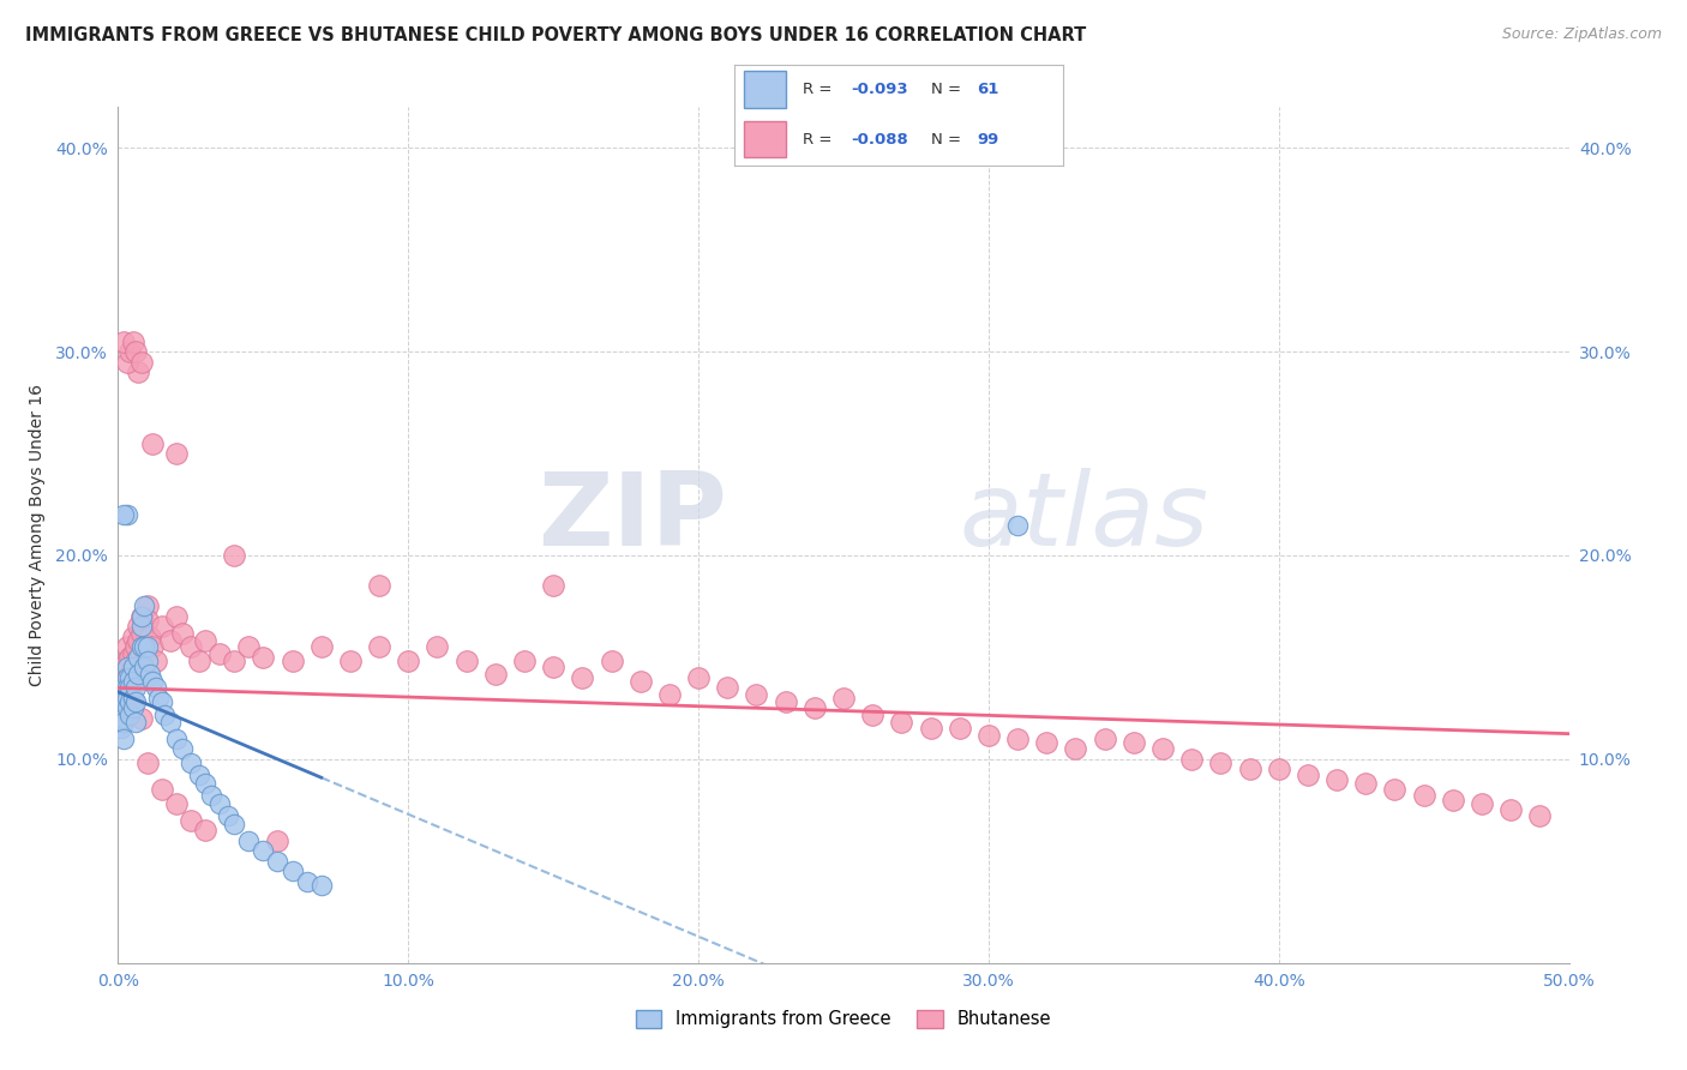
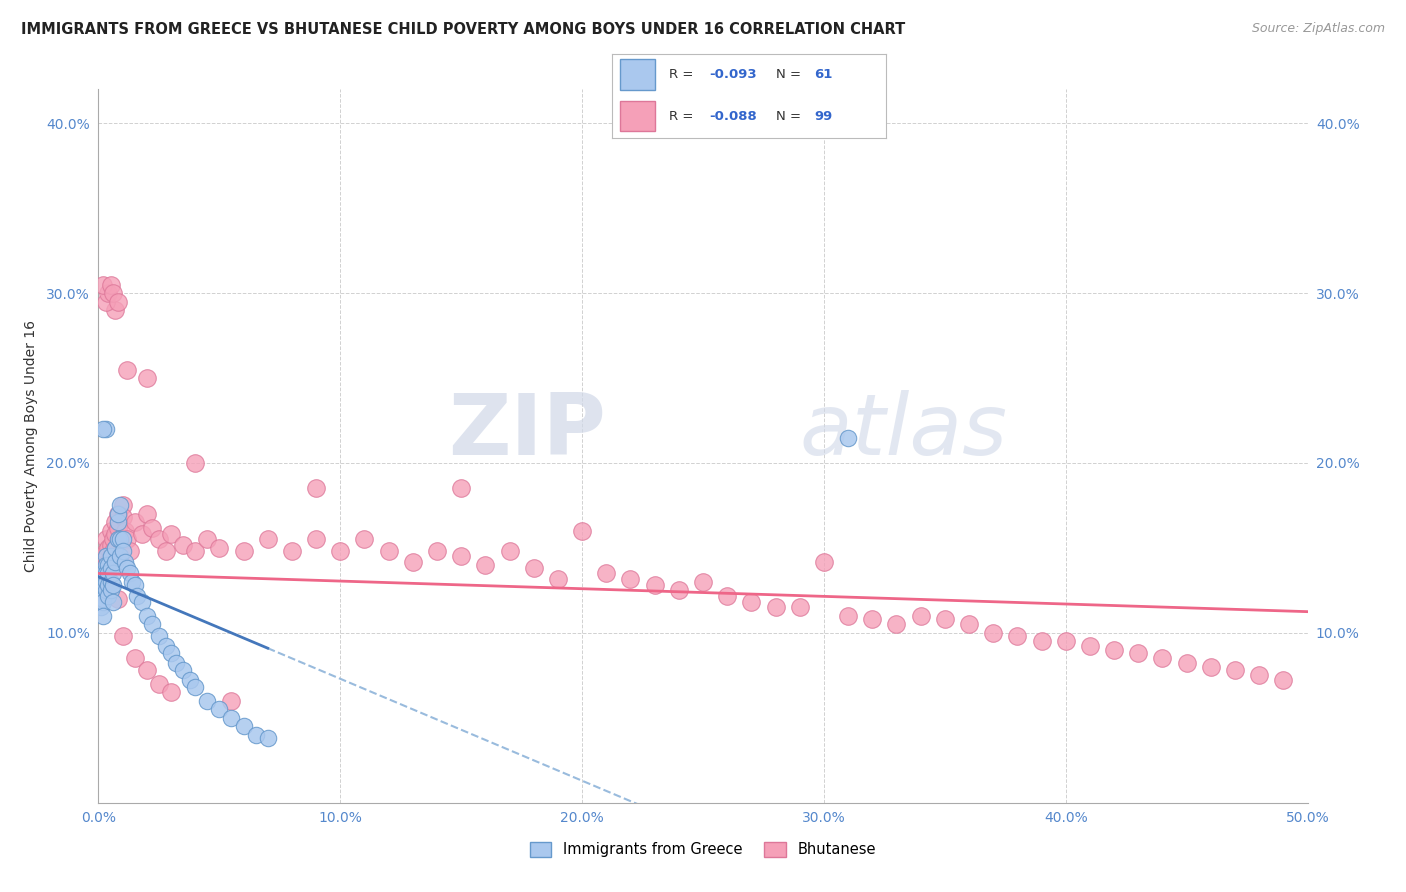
Bhutanese/20.0%: 14.0% -> 16.0%
Bhutanese/30.0%: 11.2% -> 14.2%
